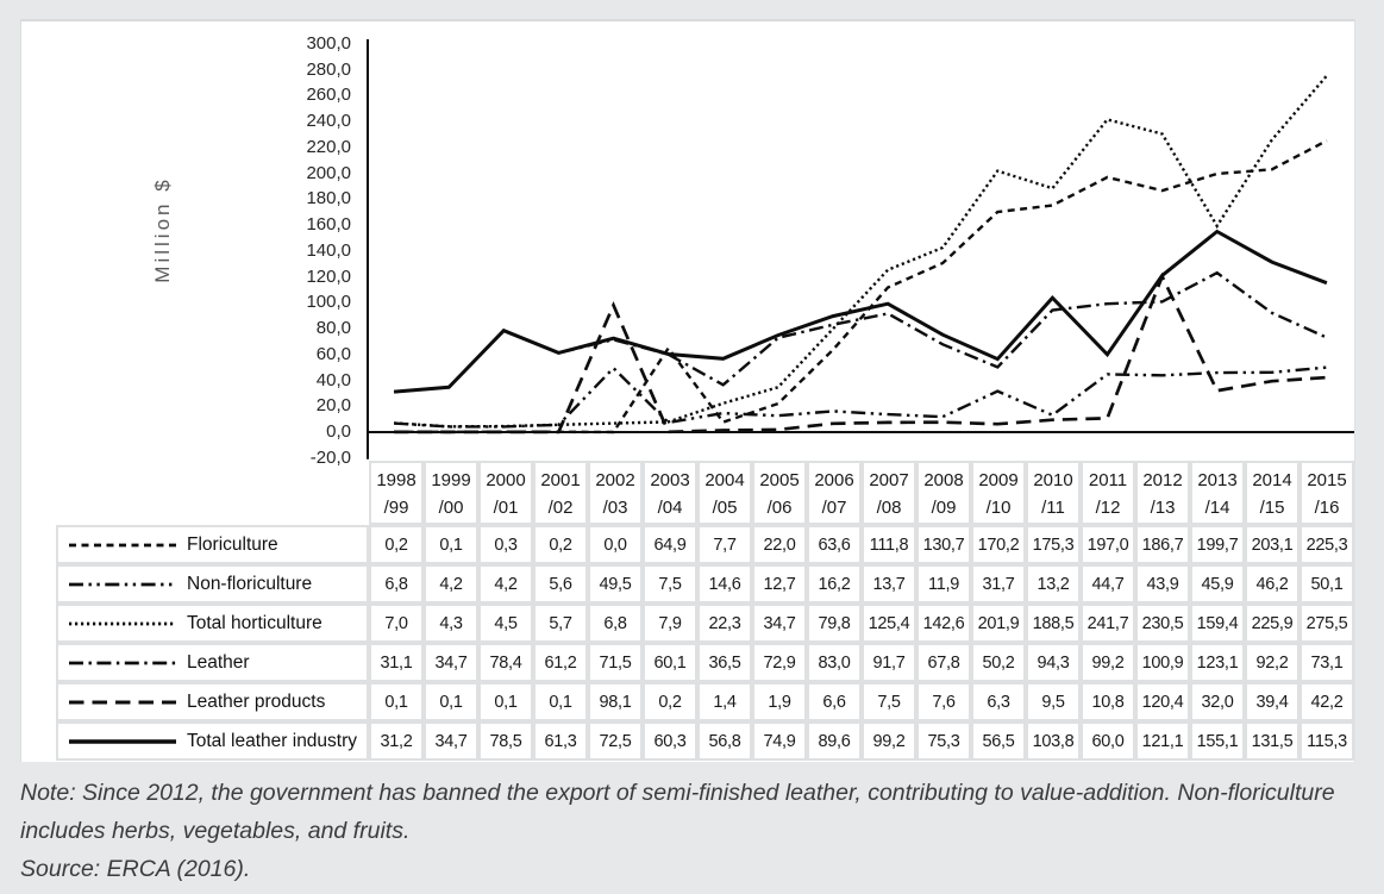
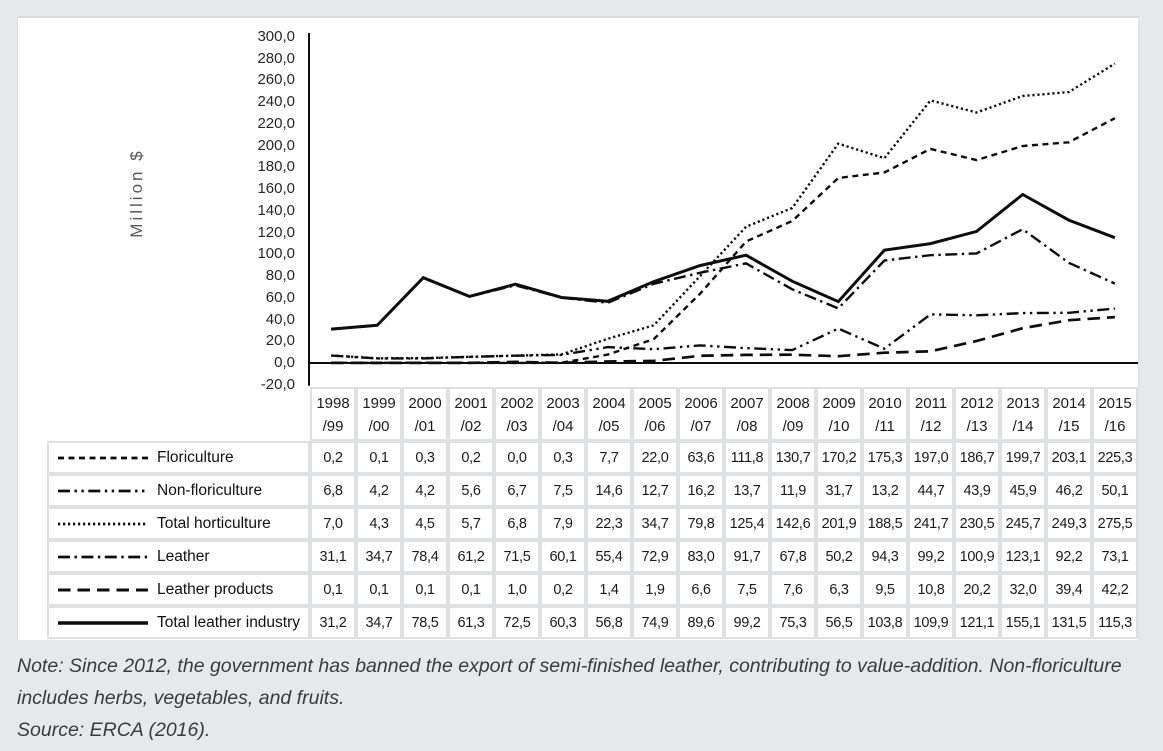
Non-floriculture/2002/03: 49,5 -> 6,7
Leather products/2002/03: 98,1 -> 1,0
Floriculture/2003/04: 64,9 -> 0,3
Leather/2004/05: 36,5 -> 55,4
Total leather industry/2011/12: 60,0 -> 109,9
Leather products/2012/13: 120,4 -> 20,2
Total horticulture/2013/14: 159,4 -> 245,7
Total horticulture/2014/15: 225,9 -> 249,3
